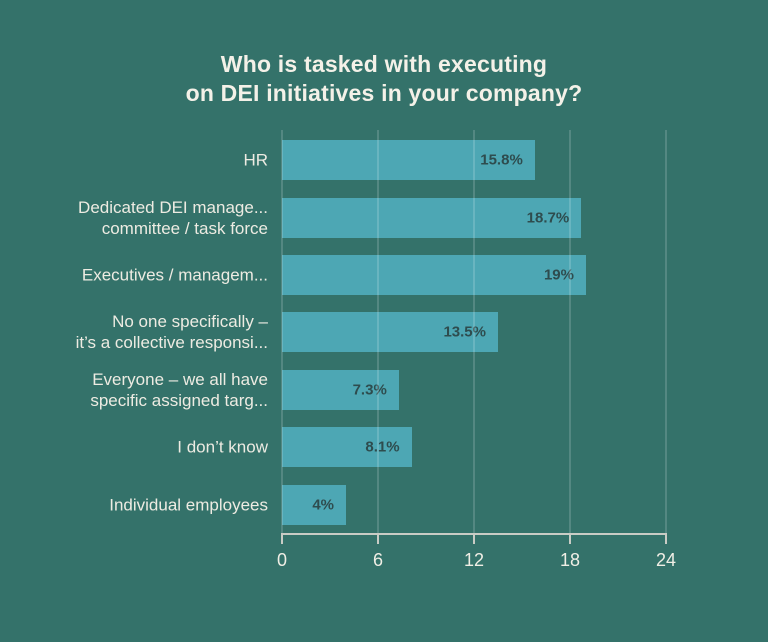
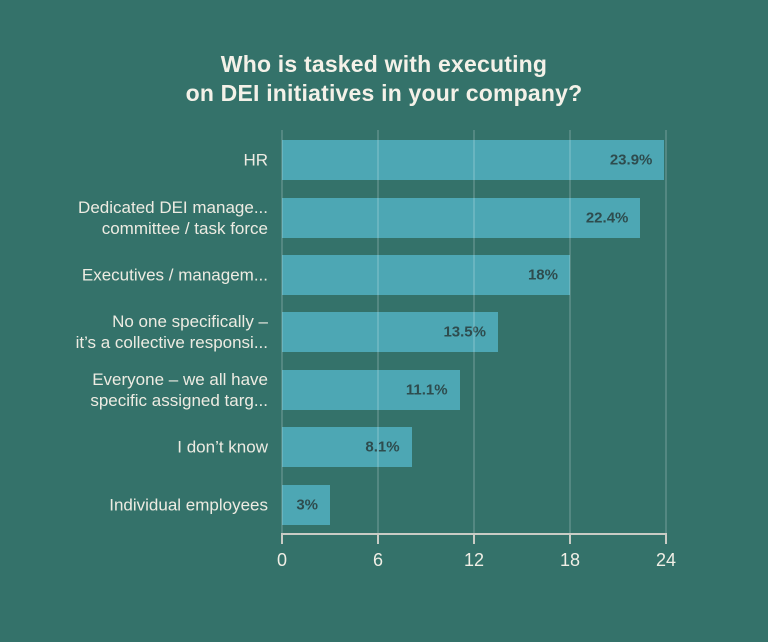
HR: 15.8% -> 23.9%
Dedicated DEI manage... committee / task force: 18.7% -> 22.4%
Executives / managem...: 19% -> 18%
Everyone – we all have specific assigned targ...: 7.3% -> 11.1%
Individual employees: 4% -> 3%
